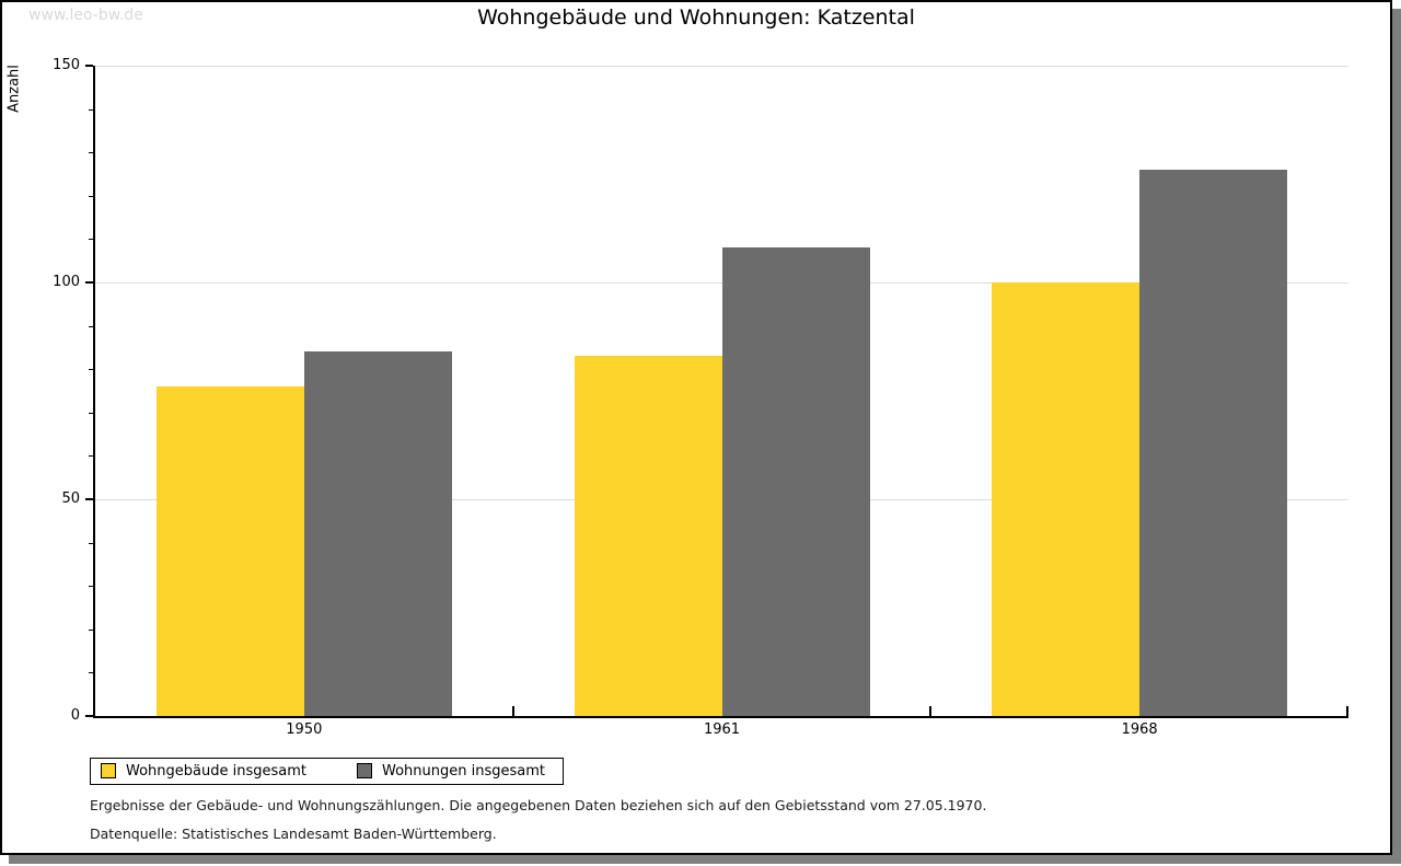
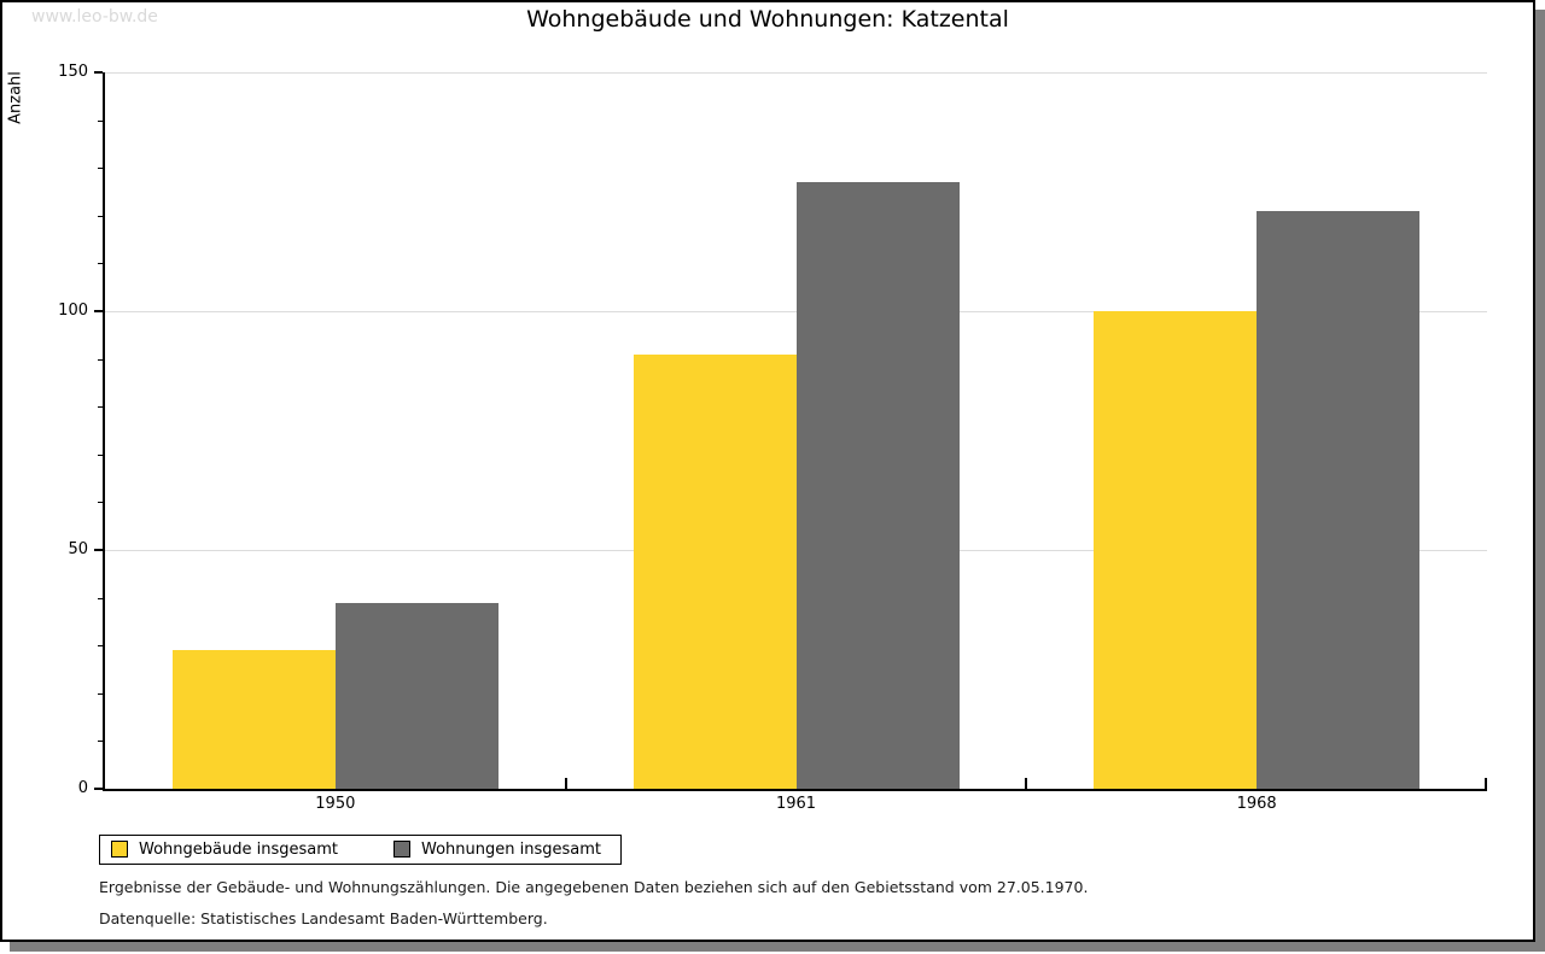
Wohngebäude insgesamt/1950: 76 -> 29
Wohnungen insgesamt/1950: 84 -> 39
Wohngebäude insgesamt/1961: 83 -> 91
Wohnungen insgesamt/1961: 108 -> 127
Wohnungen insgesamt/1968: 126 -> 121
